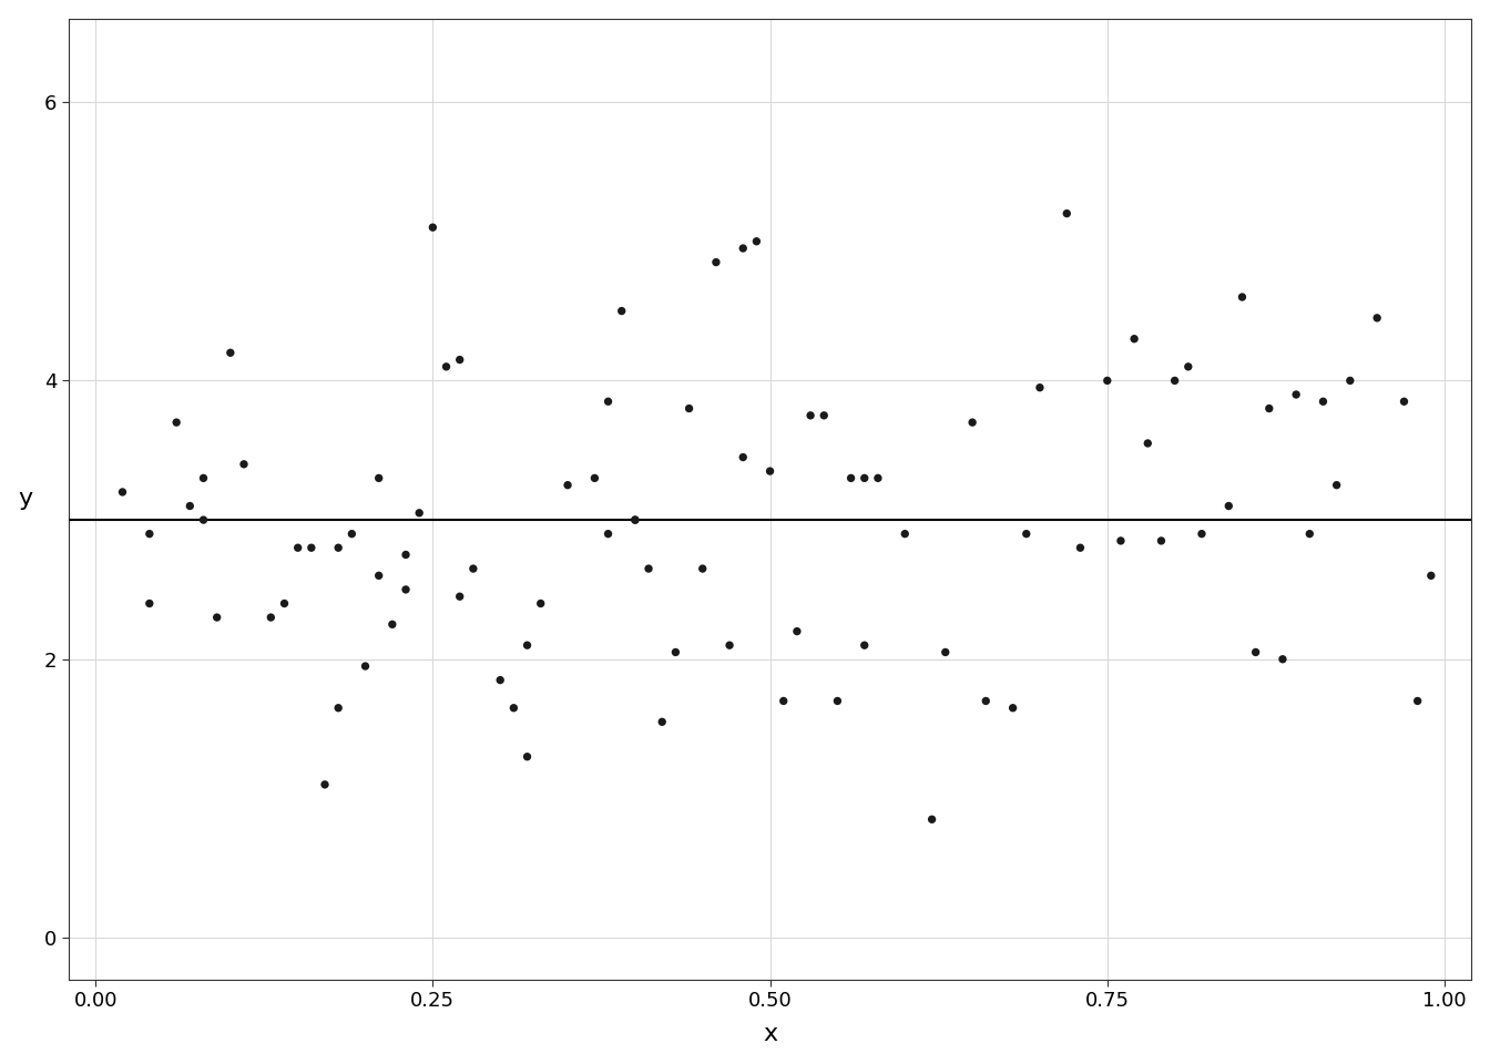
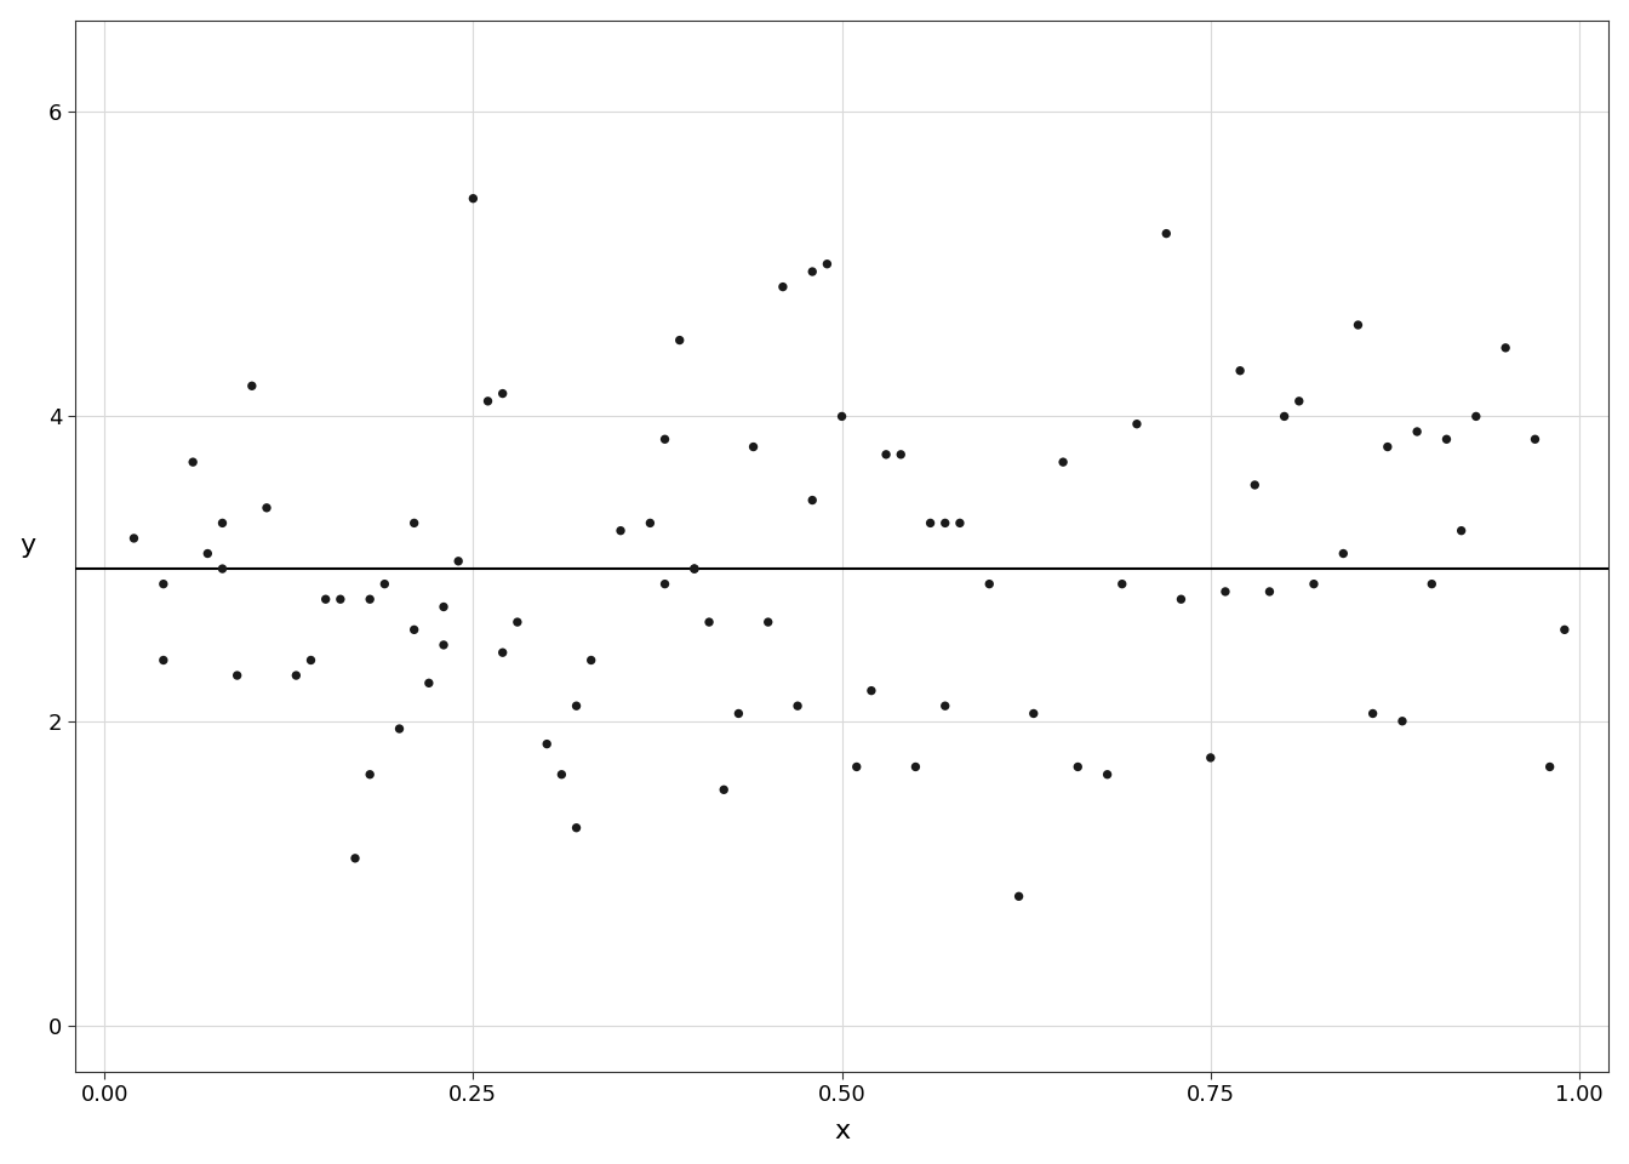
0.25: 5.10 -> 5.43
0.50: 3.35 -> 4.00
0.75: 4.00 -> 1.76
